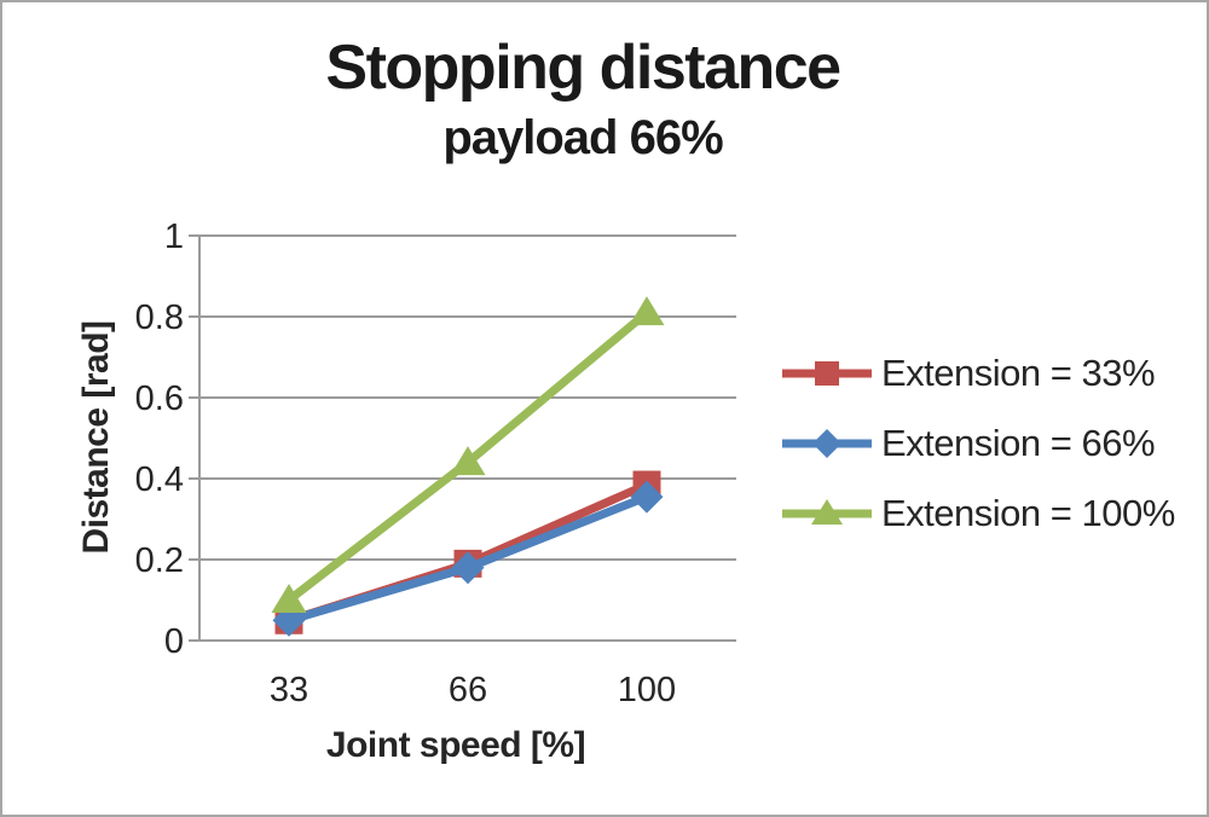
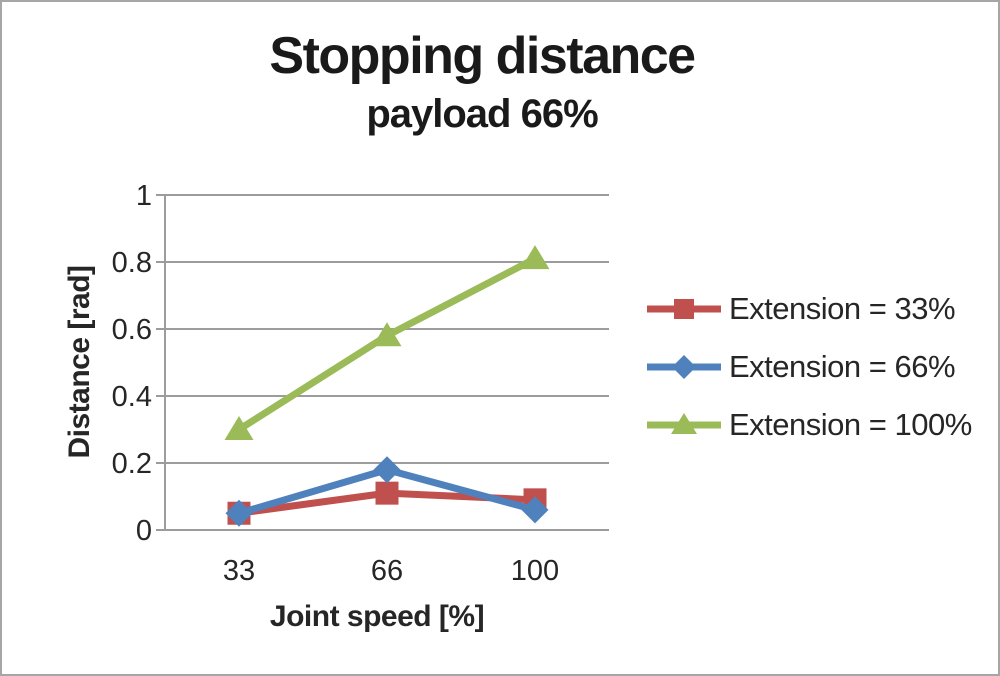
Extension = 100%/33: 0.10 -> 0.30
Extension = 33%/66: 0.19 -> 0.11
Extension = 100%/66: 0.44 -> 0.58
Extension = 33%/100: 0.39 -> 0.09
Extension = 66%/100: 0.35 -> 0.06
